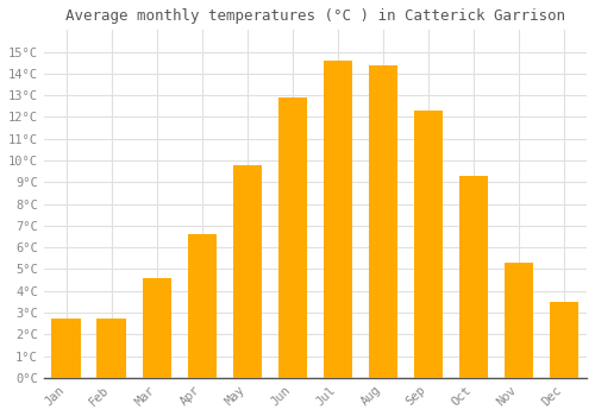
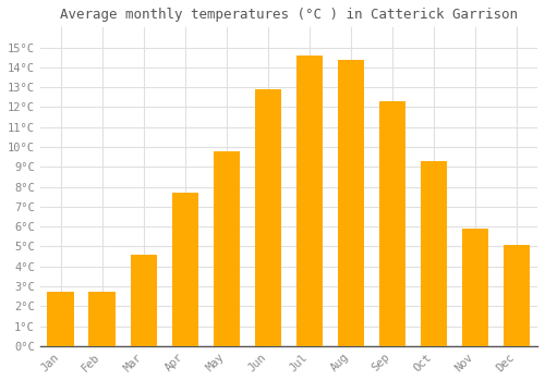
Apr: 6.6°C -> 7.7°C
Nov: 5.3°C -> 5.9°C
Dec: 3.5°C -> 5.1°C
